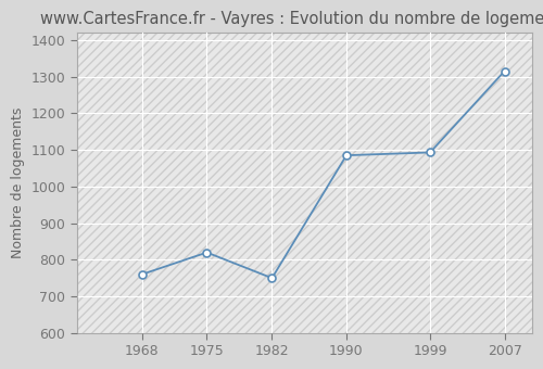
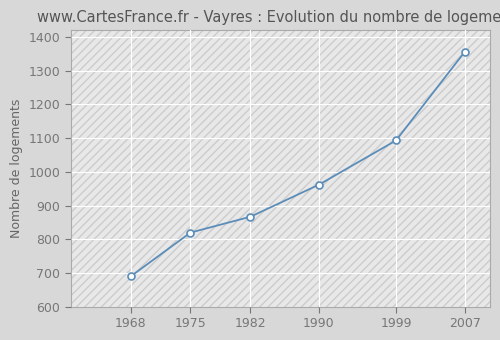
1968: 760 -> 690
1982: 750 -> 867
1990: 1085 -> 962
2007: 1315 -> 1355
